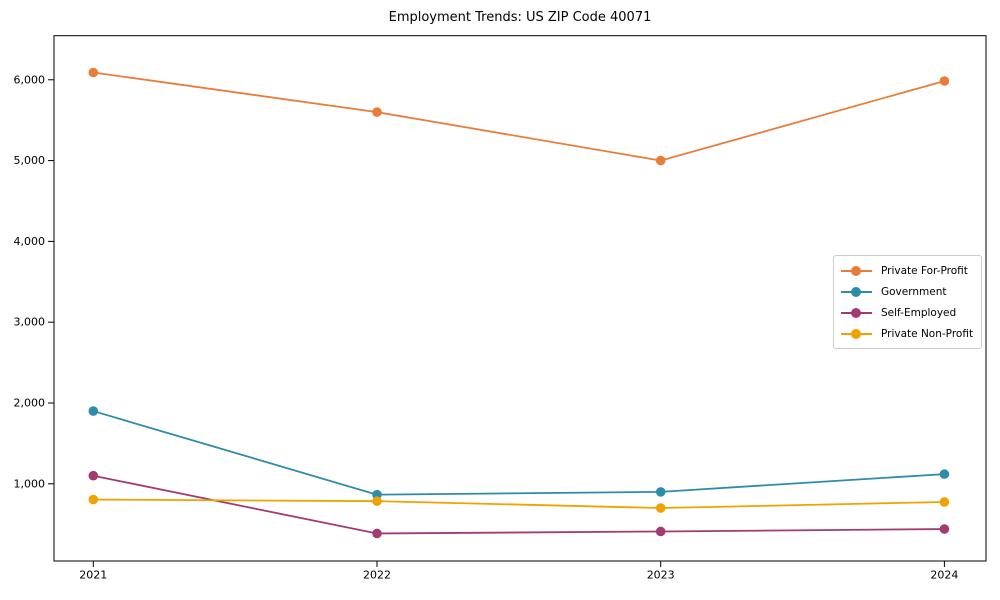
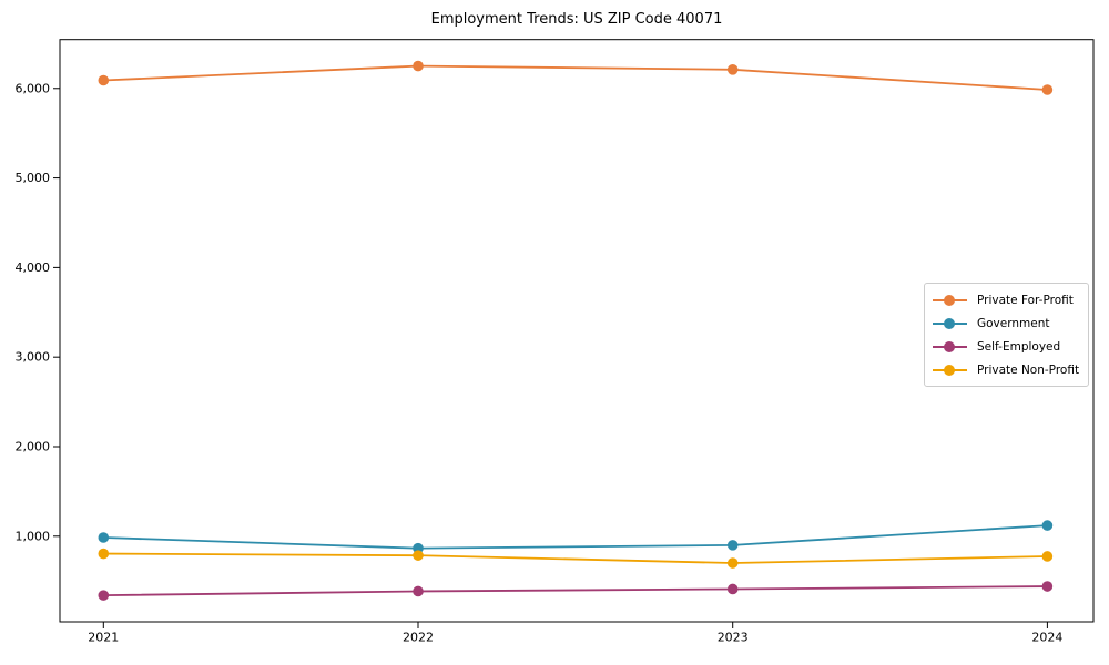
Government/2021: 1900 -> 1000
Self-Employed/2021: 1100 -> 300
Private For-Profit/2022: 5600 -> 6200
Private For-Profit/2023: 5000 -> 6200
